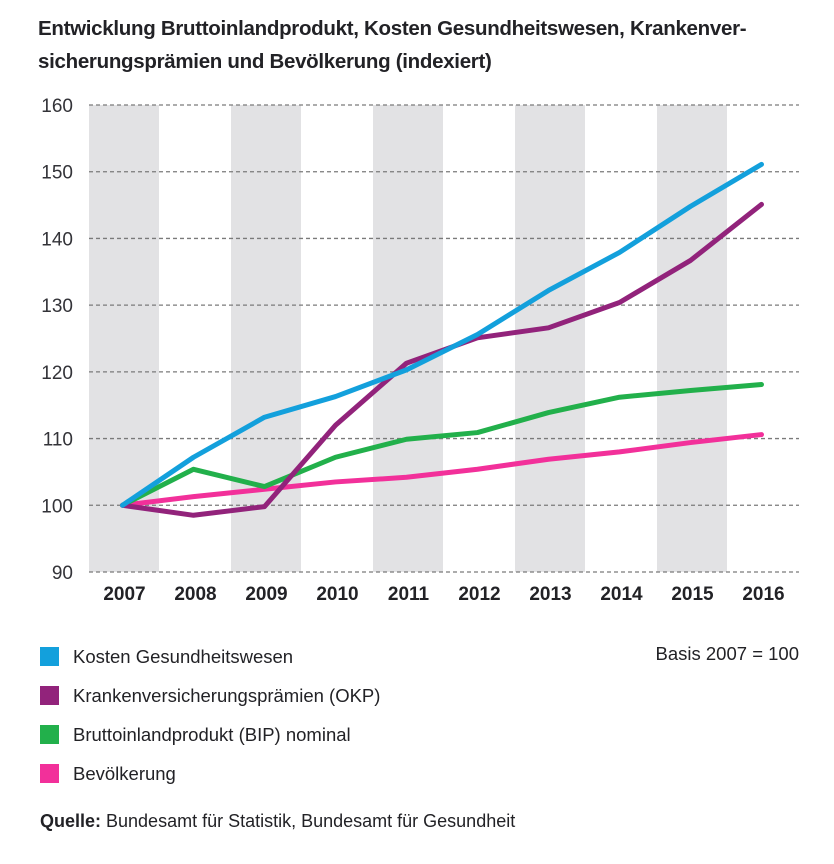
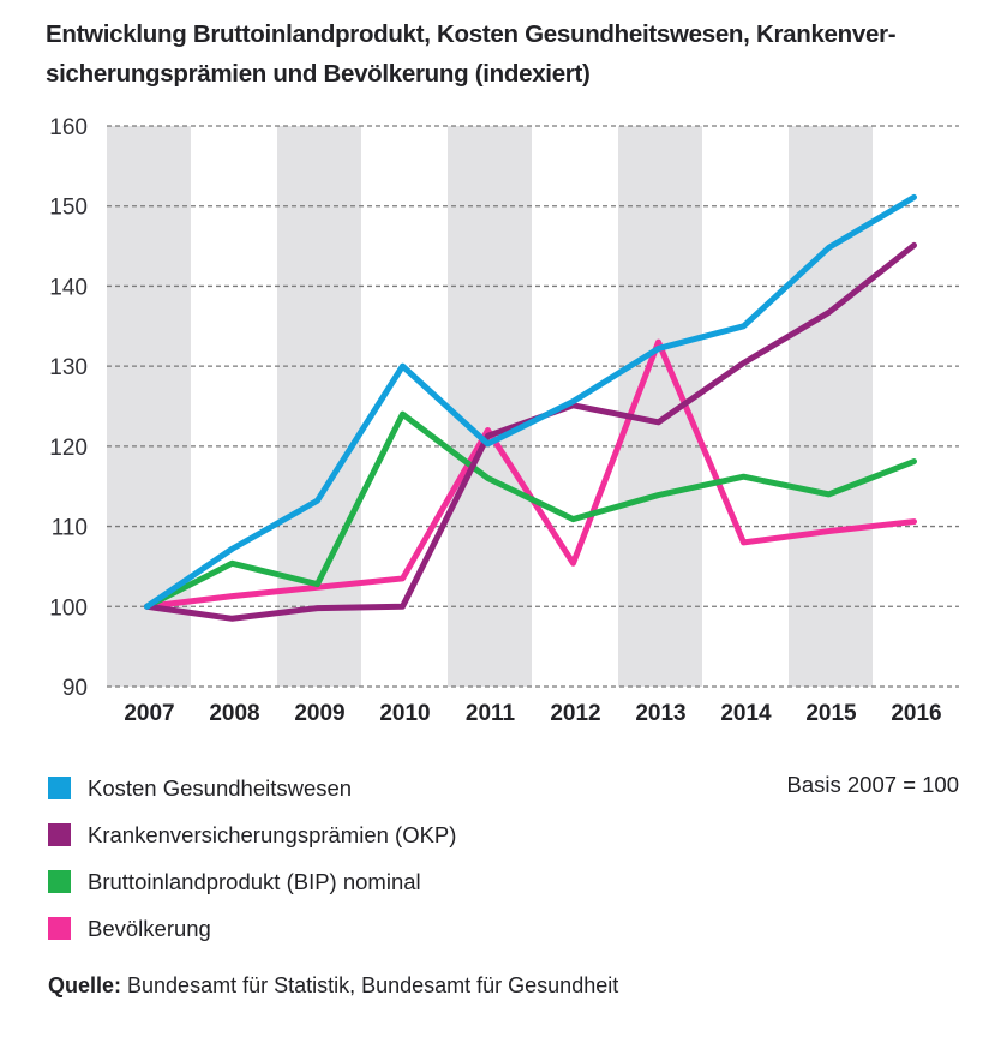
Kosten Gesundheitswesen/2010: 116 -> 130
Krankenversicherungsprämien (OKP)/2010: 112 -> 100
Bruttoinlandprodukt (BIP) nominal/2010: 107 -> 124
Bruttoinlandprodukt (BIP) nominal/2011: 110 -> 116
Bevölkerung/2011: 104 -> 122
Krankenversicherungsprämien (OKP)/2013: 127 -> 123
Bevölkerung/2013: 107 -> 133
Kosten Gesundheitswesen/2014: 138 -> 135
Bruttoinlandprodukt (BIP) nominal/2015: 117 -> 114
